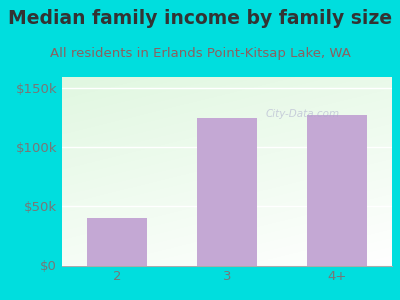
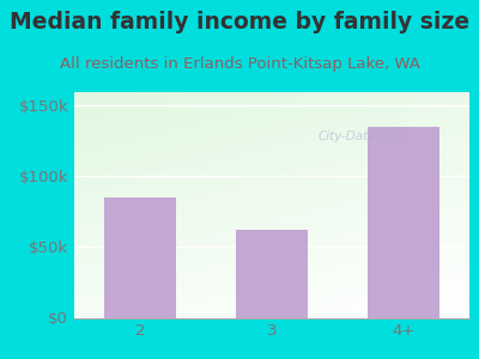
2: $40k -> $85k
3: $125k -> $62k
4+: $127k -> $135k
